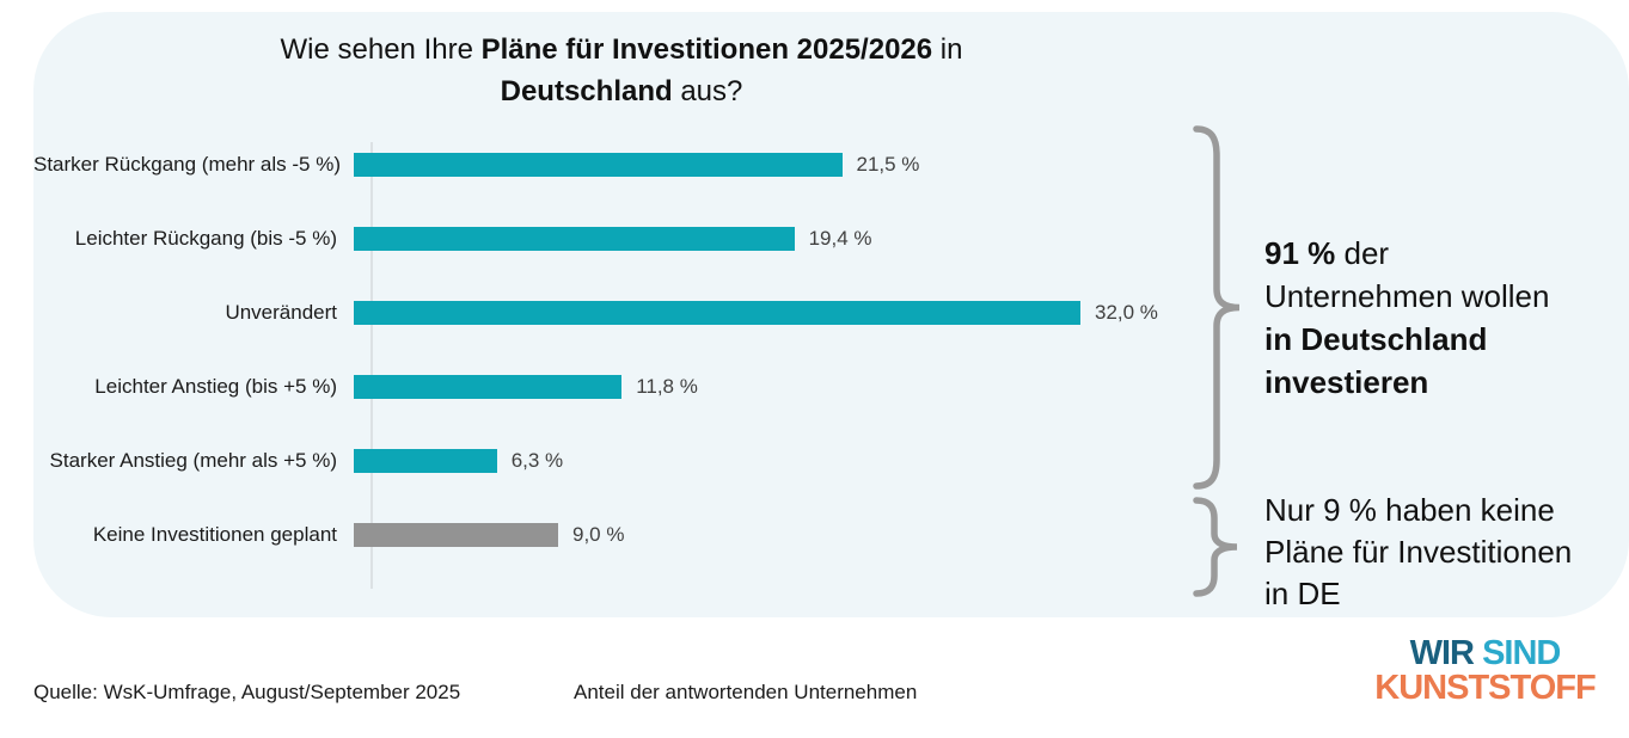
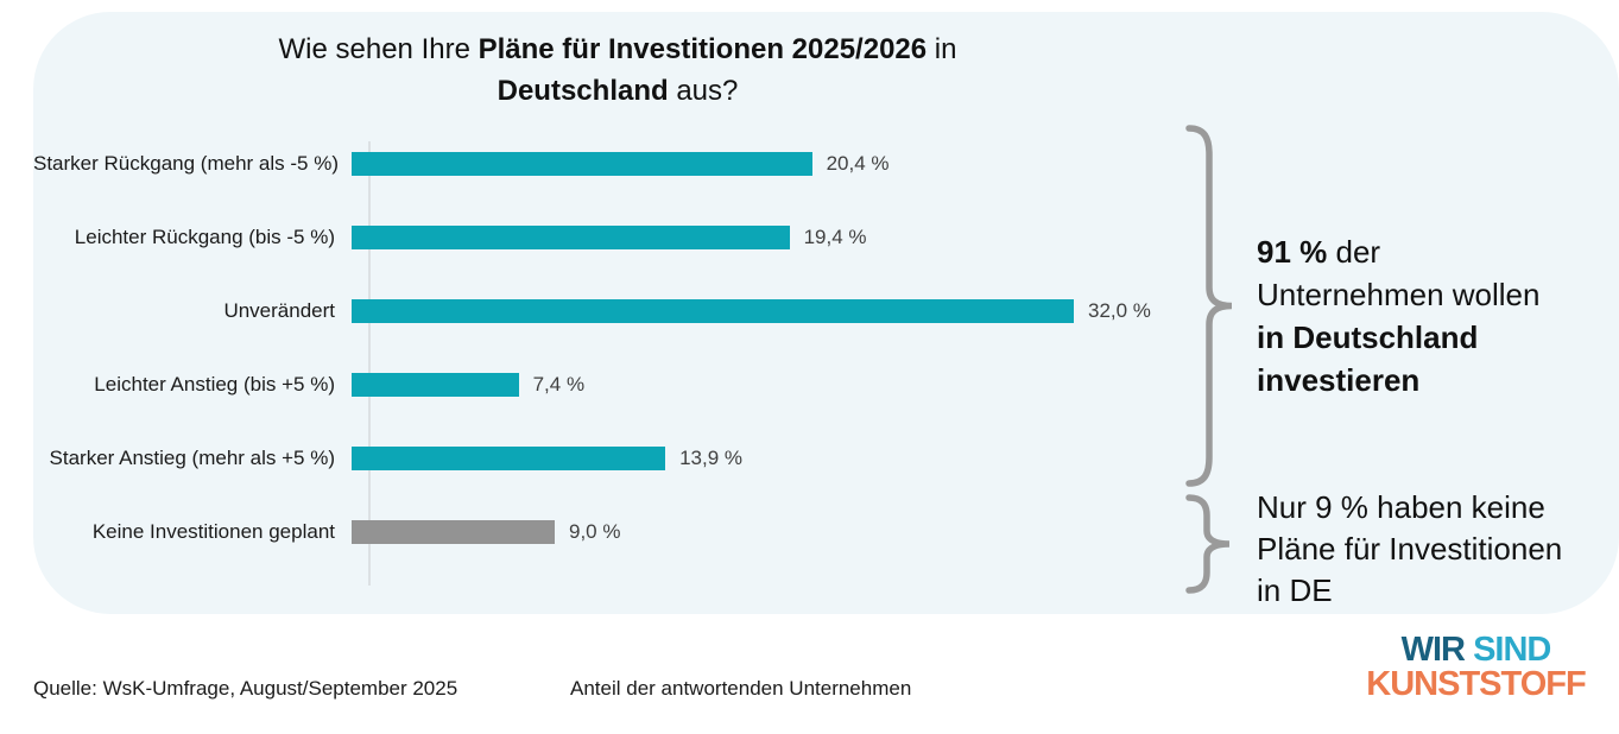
Starker Rückgang (mehr als -5 %): 21,5 -> 20,4
Leichter Anstieg (bis +5 %): 11,8 -> 7,4
Starker Anstieg (mehr als +5 %): 6,3 -> 13,9
